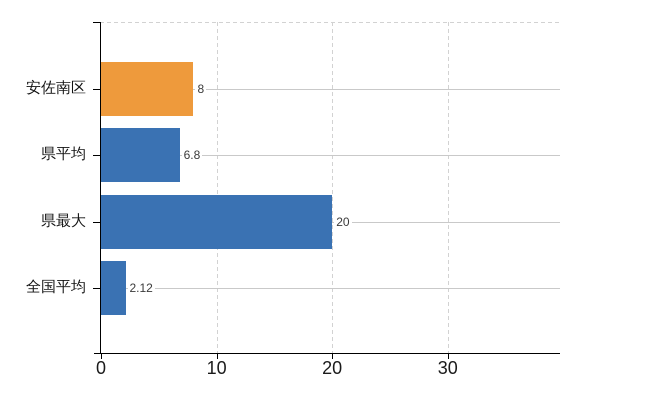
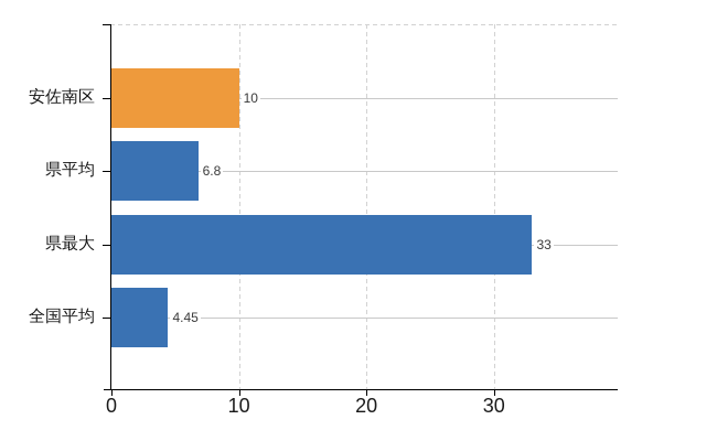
安佐南区: 8 -> 10
県最大: 20 -> 33
全国平均: 2.12 -> 4.45
